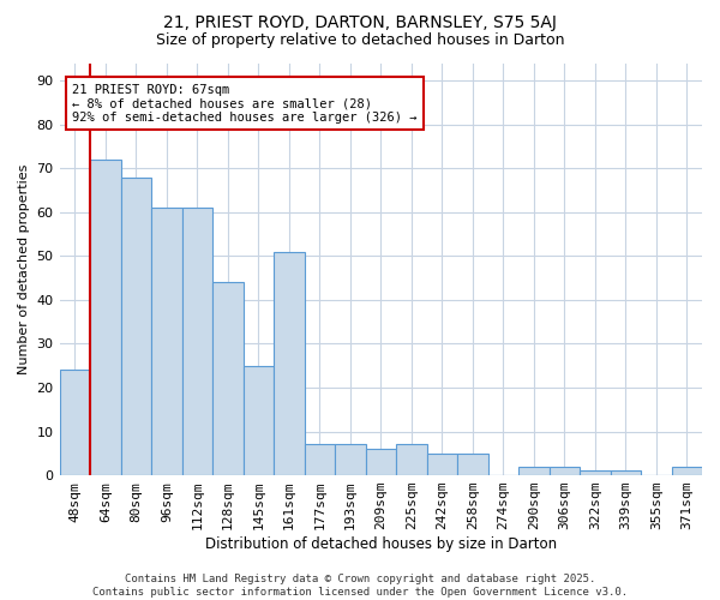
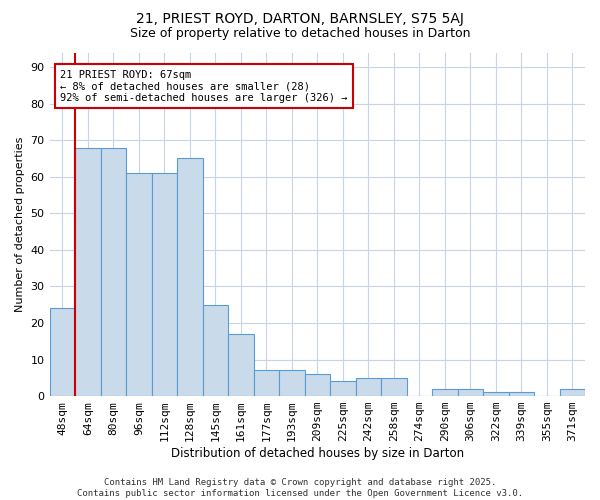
64sqm: 72 -> 68
128sqm: 44 -> 65
161sqm: 51 -> 17
225sqm: 7 -> 4
